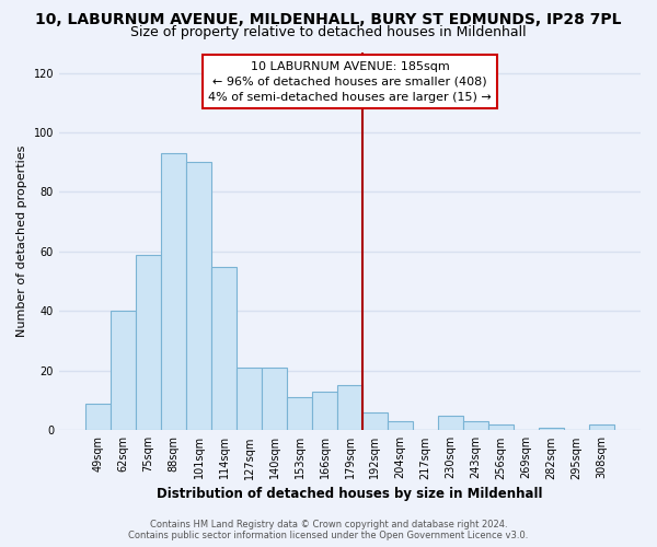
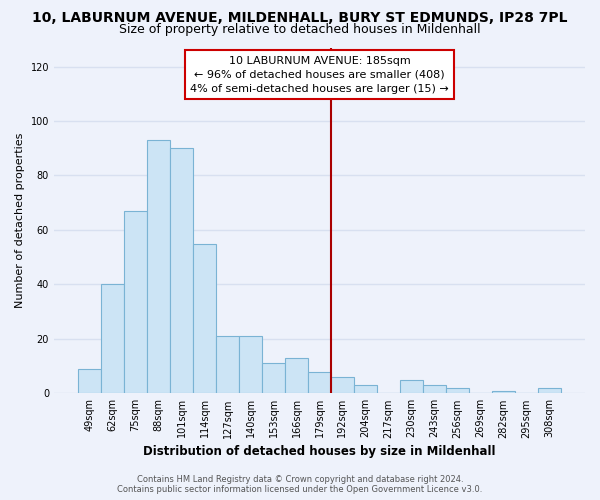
75sqm: 59 -> 67
179sqm: 15 -> 8
